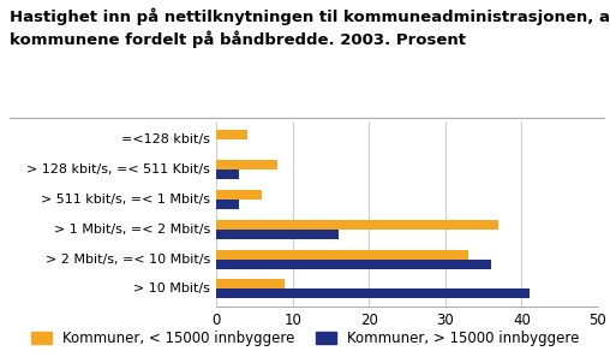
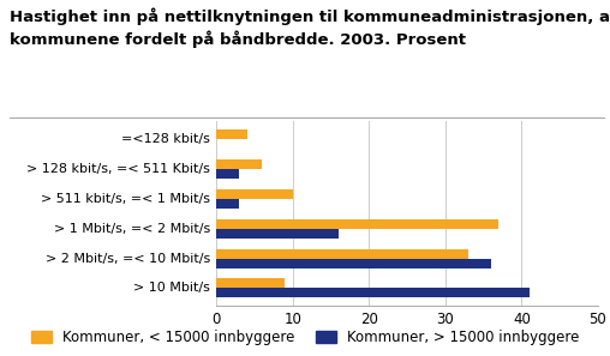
Kommuner, < 15000 innbyggere/> 128 kbit/s, =< 511 Kbit/s: 8 -> 6
Kommuner, < 15000 innbyggere/> 511 kbit/s, =< 1 Mbit/s: 6 -> 10
